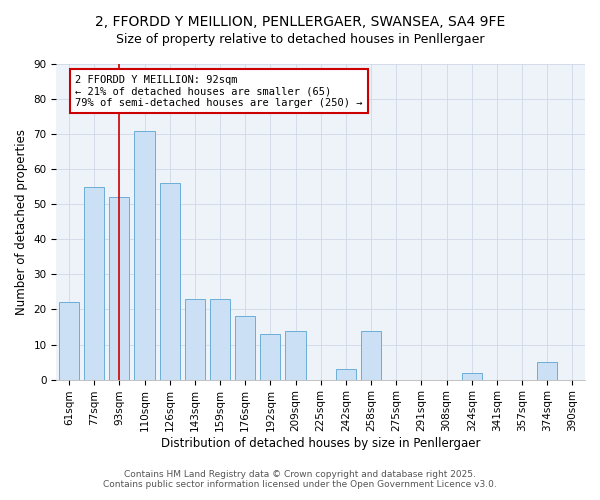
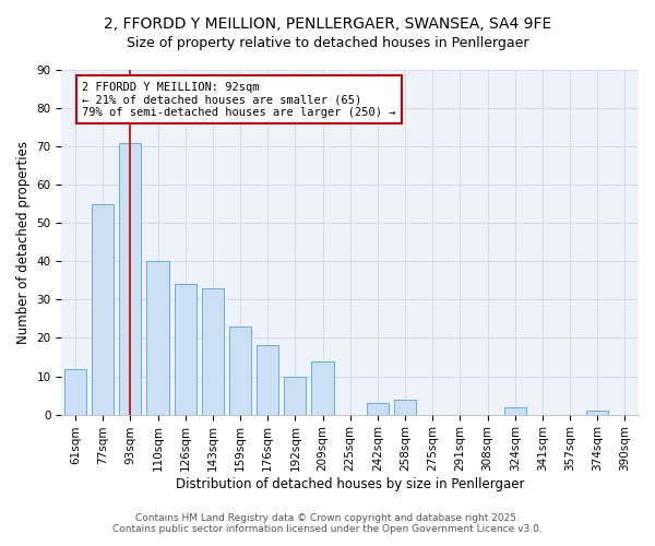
61sqm: 22 -> 12
93sqm: 52 -> 71
110sqm: 71 -> 40
126sqm: 56 -> 34
143sqm: 23 -> 33
192sqm: 13 -> 10
258sqm: 14 -> 4
374sqm: 5 -> 1
